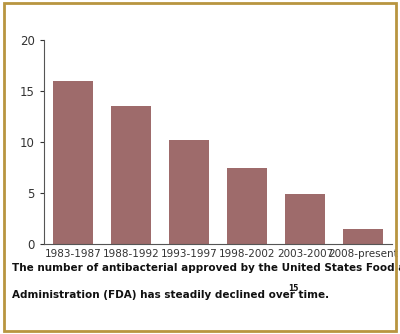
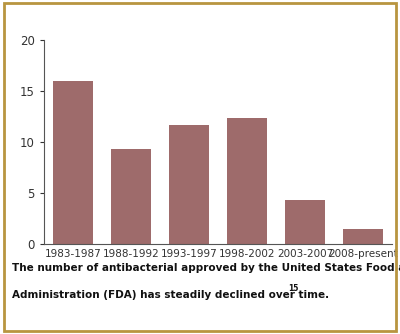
1988-1992: 13.5 -> 9.3
1993-1997: 10.2 -> 11.7
1998-2002: 7.4 -> 12.4
2003-2007: 4.9 -> 4.3
